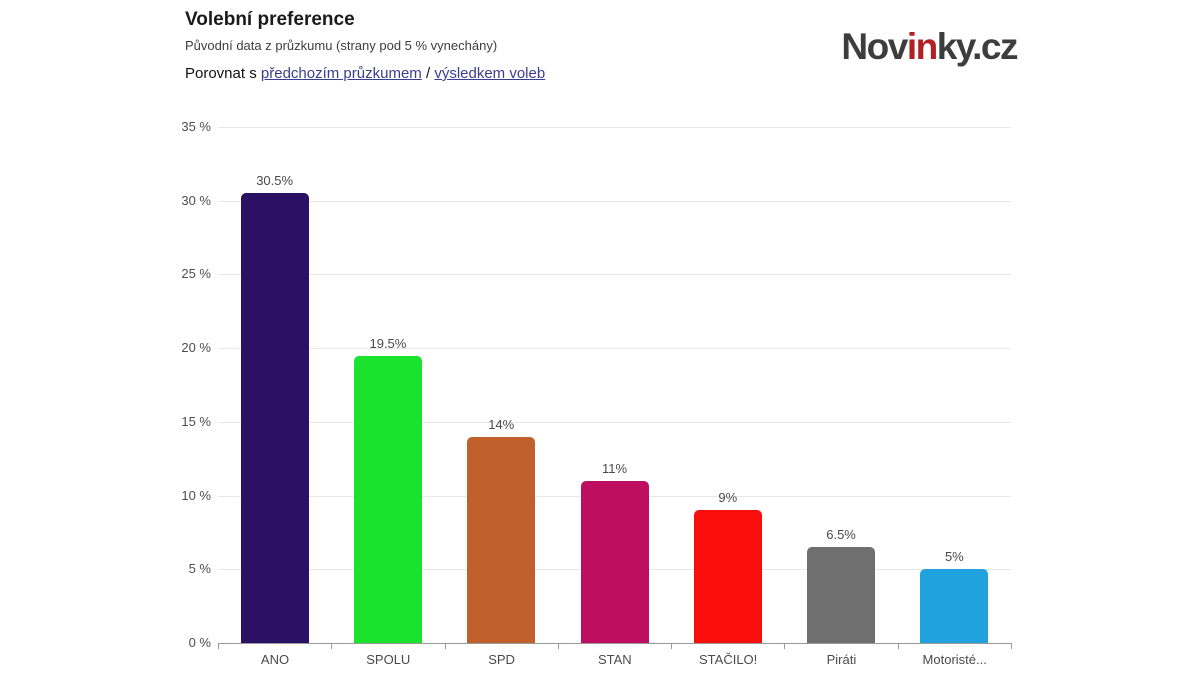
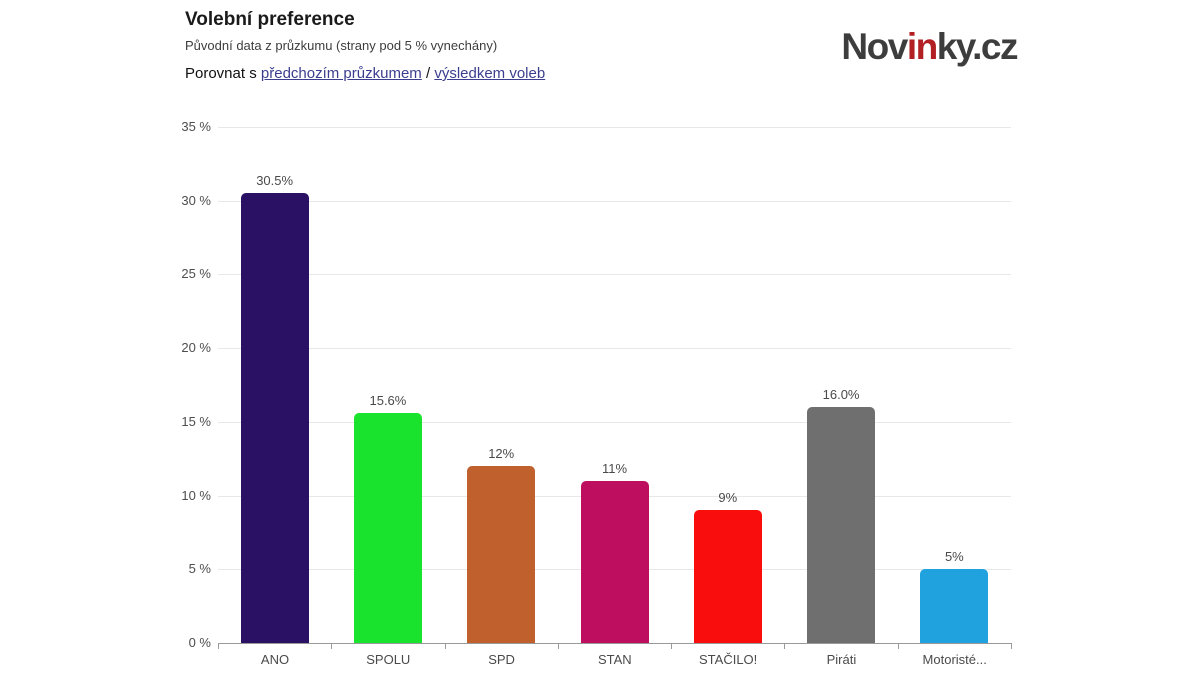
SPOLU: 19.5% -> 15.6%
SPD: 14% -> 12%
Piráti: 6.5% -> 16.0%
